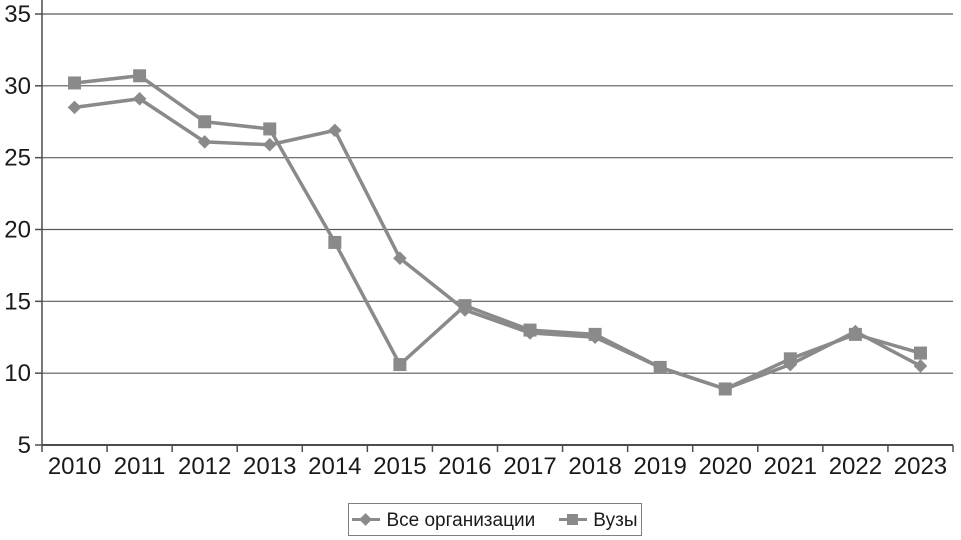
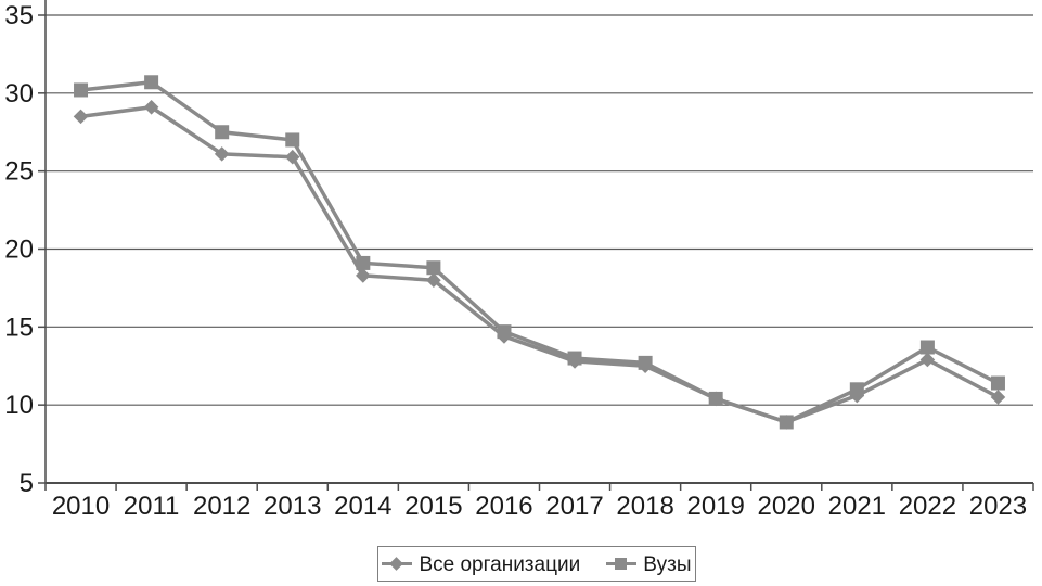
Все организации/2014: 26.9 -> 18.3
Вузы/2015: 10.6 -> 18.8
Вузы/2022: 12.7 -> 13.7
